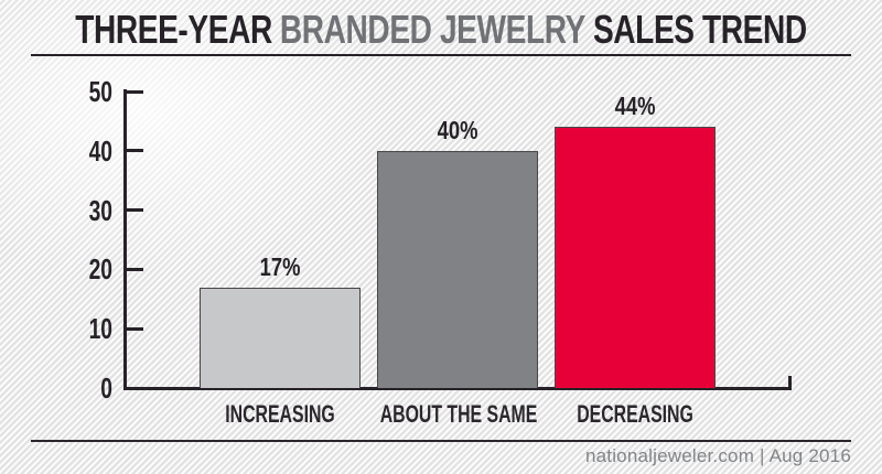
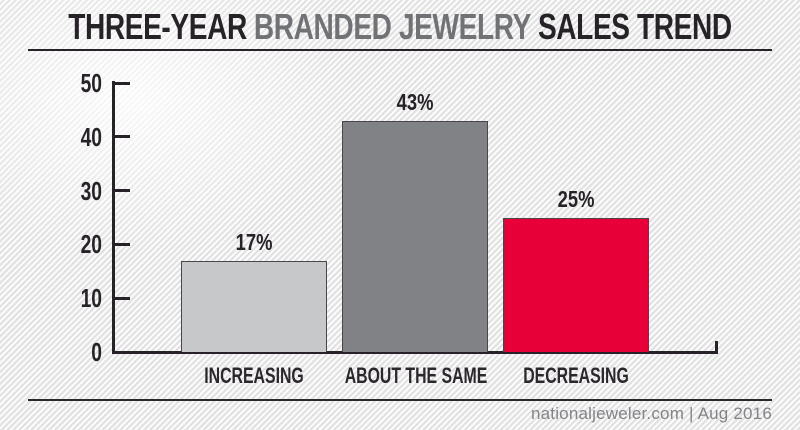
ABOUT THE SAME: 40% -> 43%
DECREASING: 44% -> 25%
